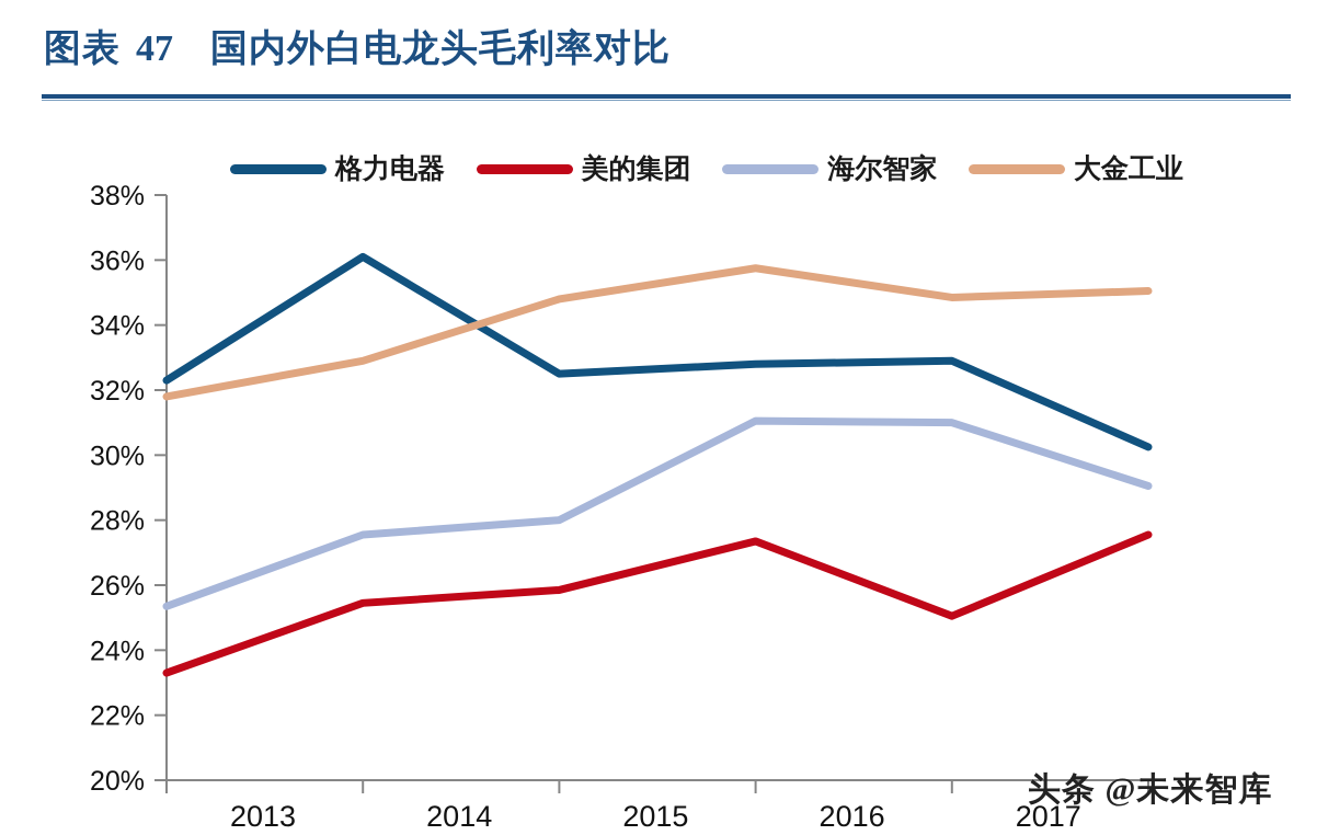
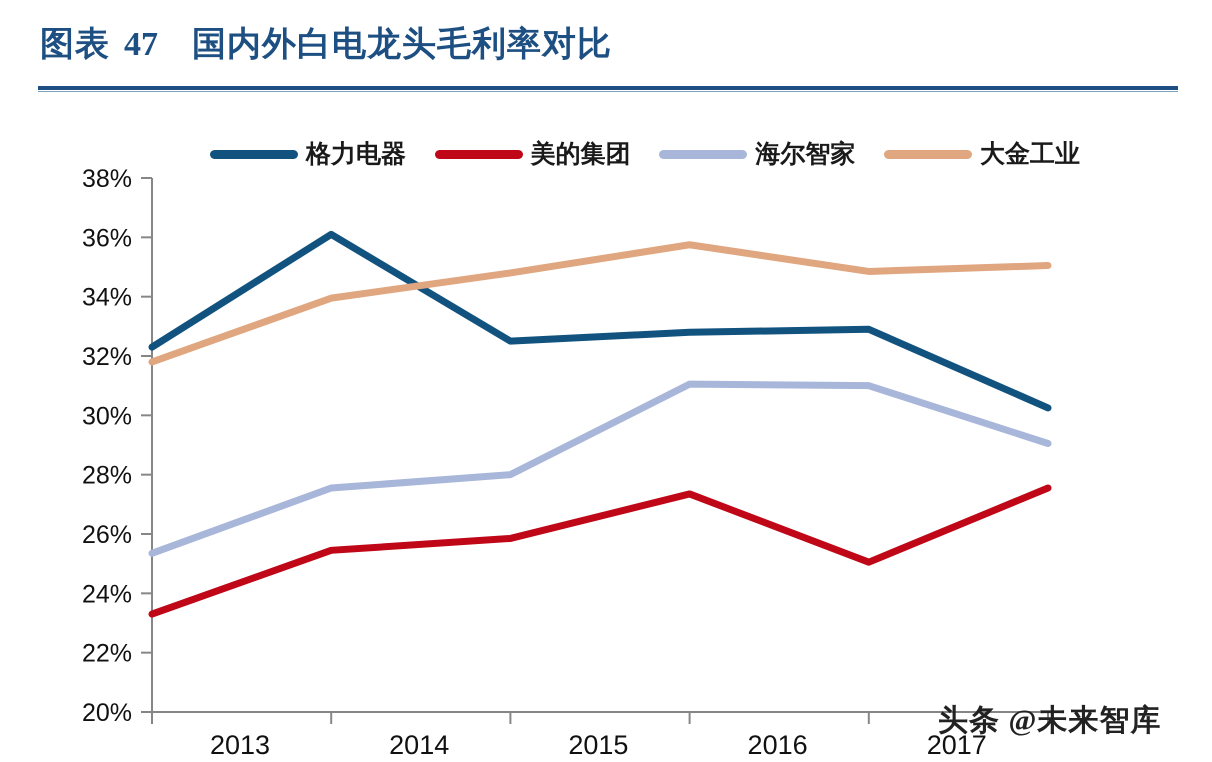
大金工业/2014: 32.9% -> 34.0%
